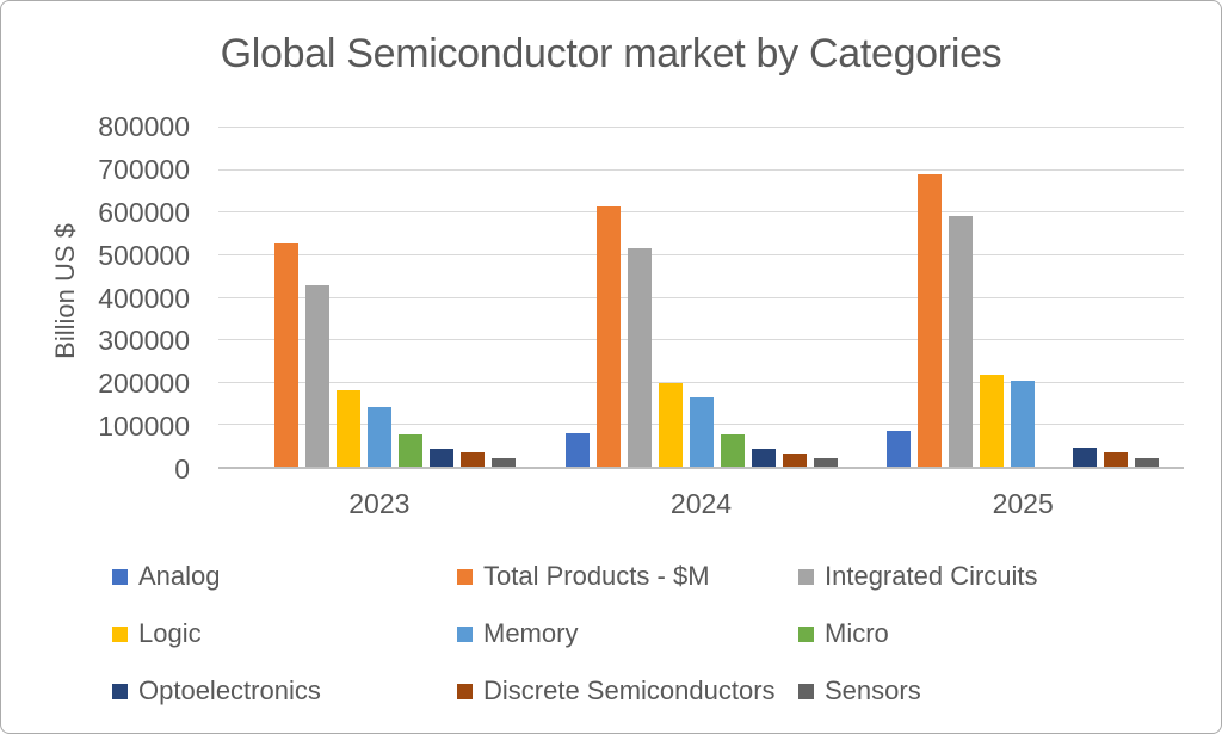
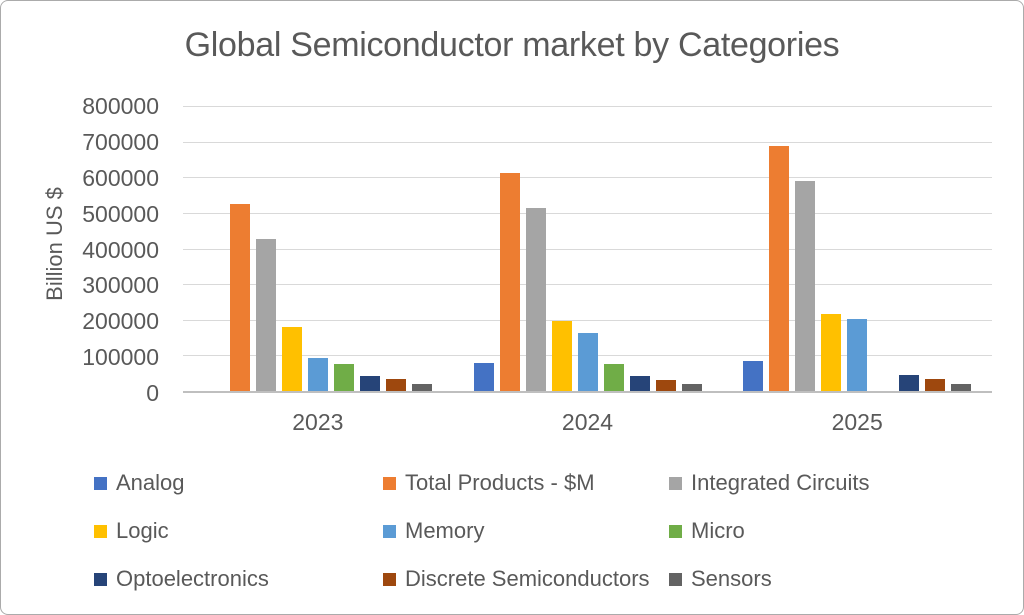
Memory/2023: 140000 -> 90000
